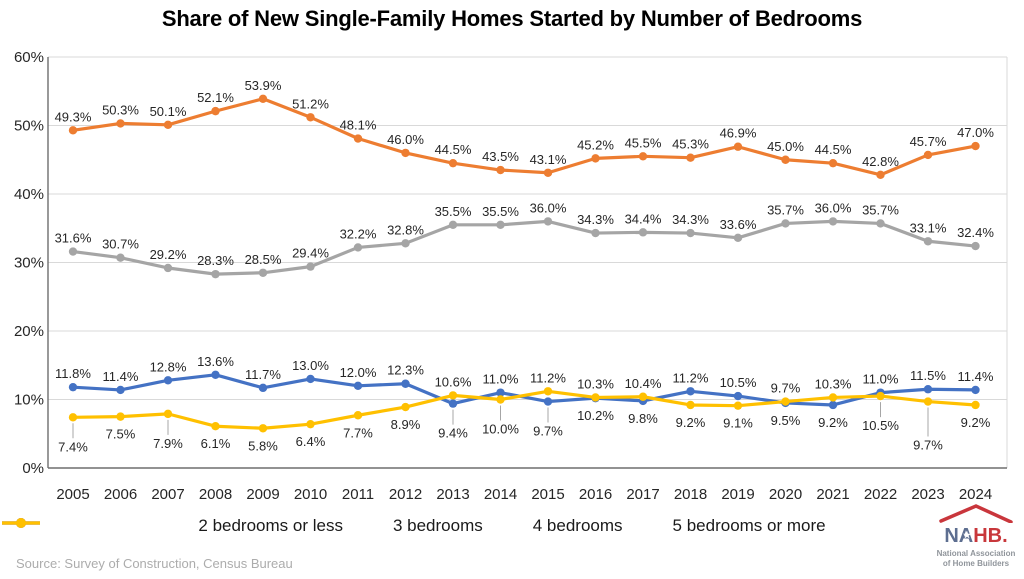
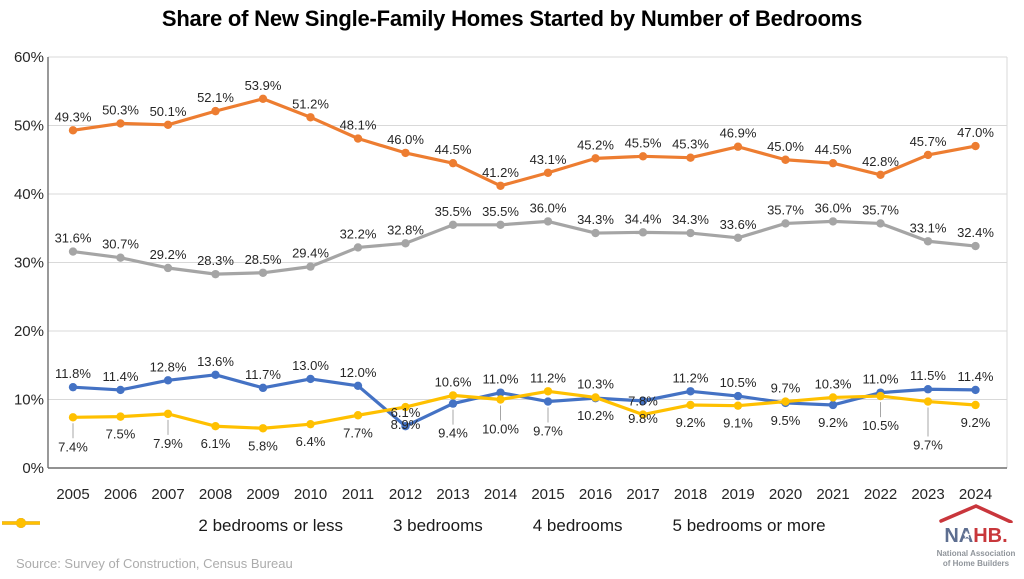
2 bedrooms or less/2012: 12.3% -> 6.1%
3 bedrooms/2014: 43.5% -> 41.2%
5 bedrooms or more/2017: 10.4% -> 7.8%
